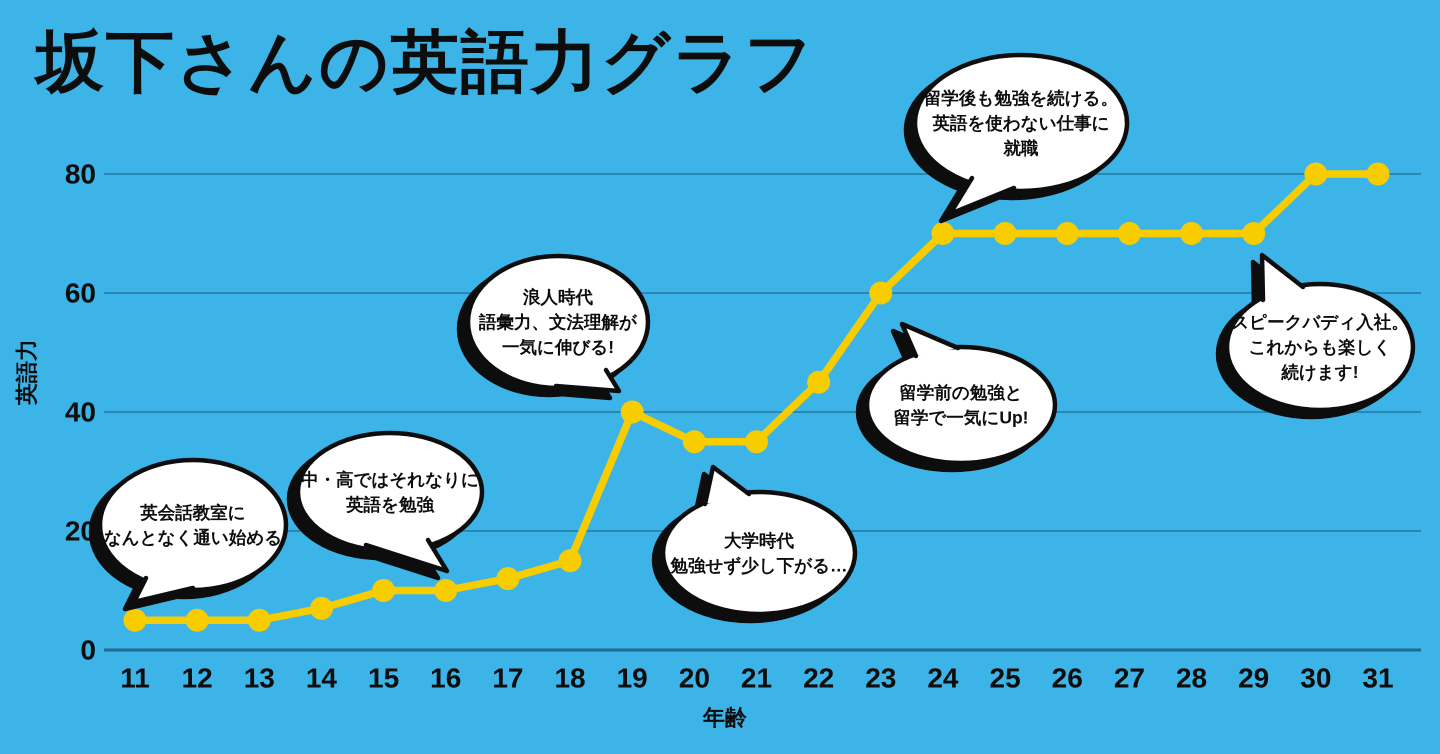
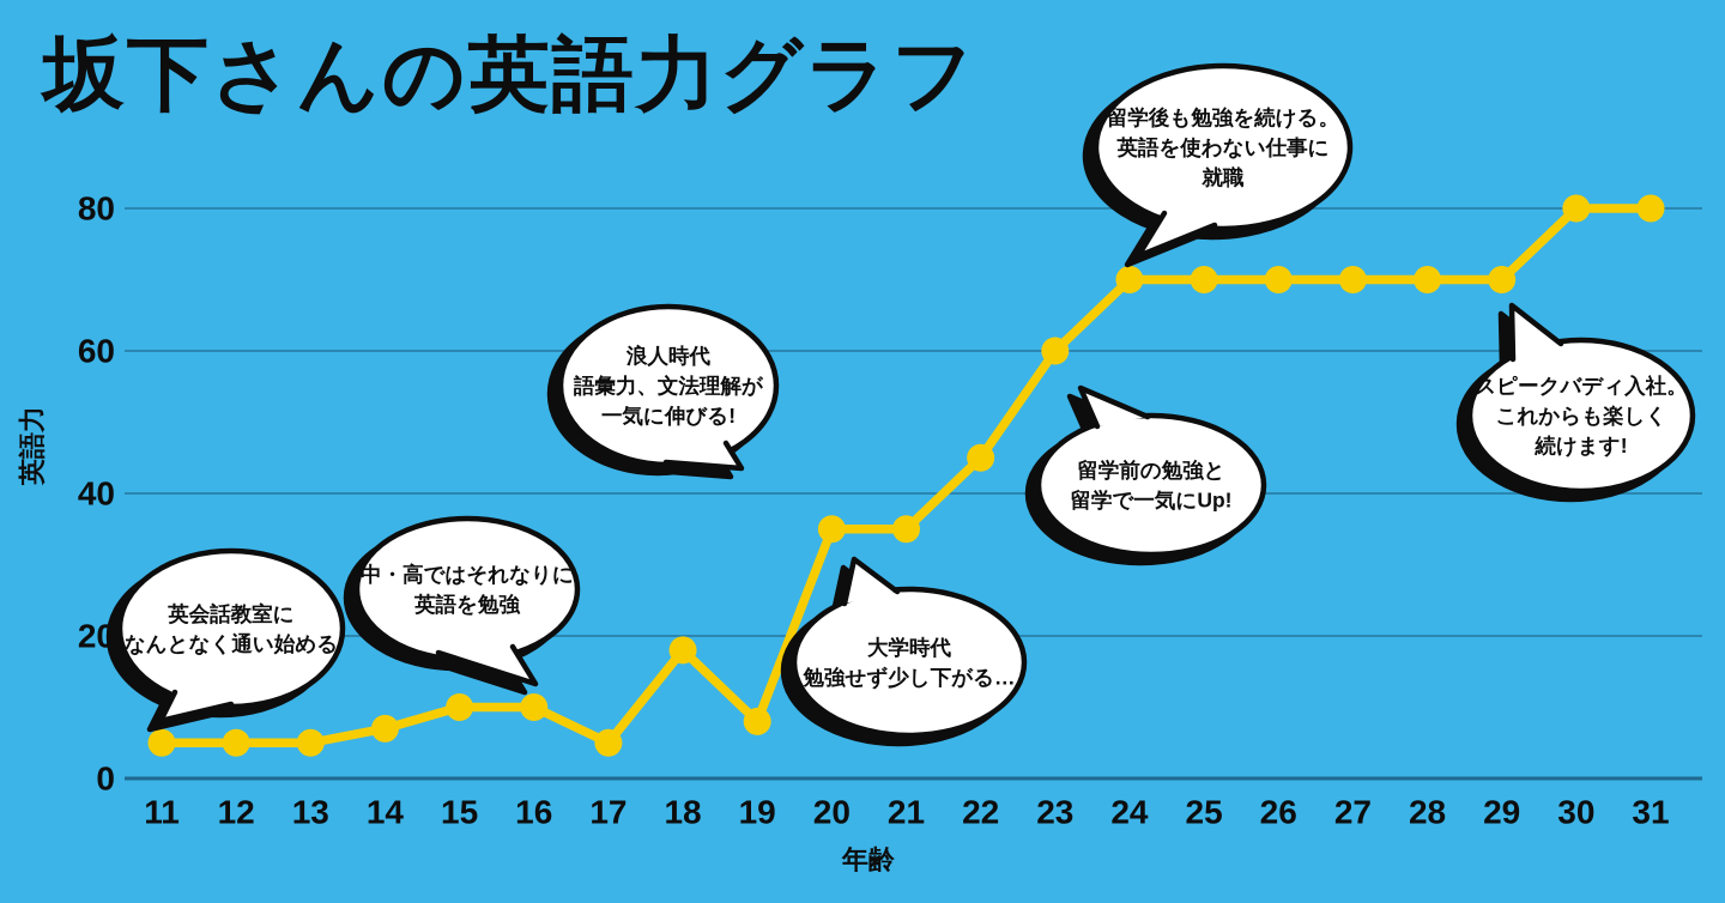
17: 12 -> 5
18: 15 -> 18
19: 40 -> 8
